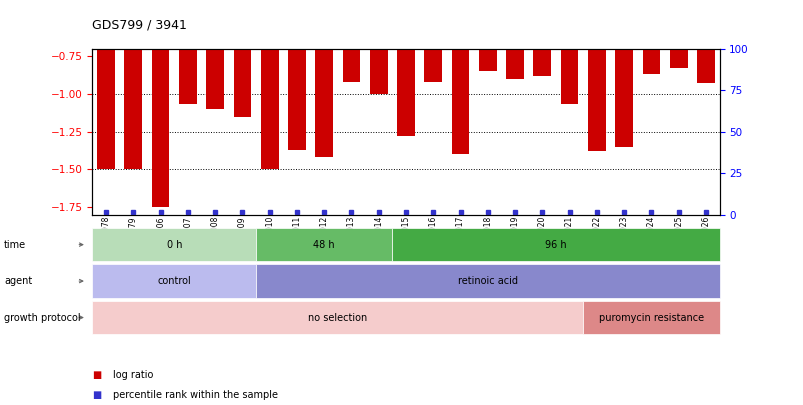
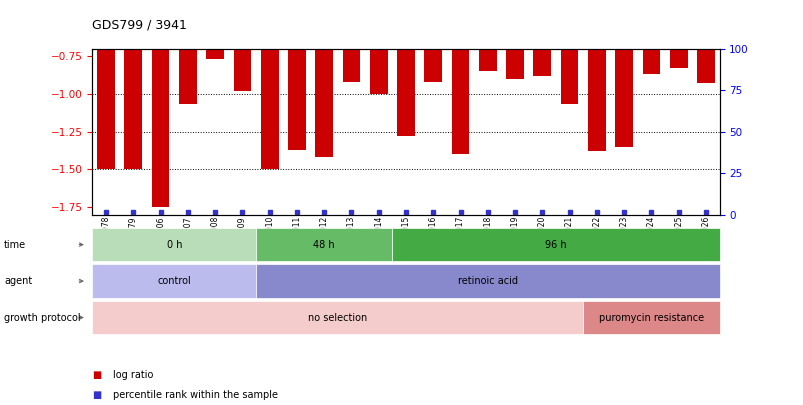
GSM26008: -1.10 -> -0.77
GSM26009: -1.15 -> -0.98
